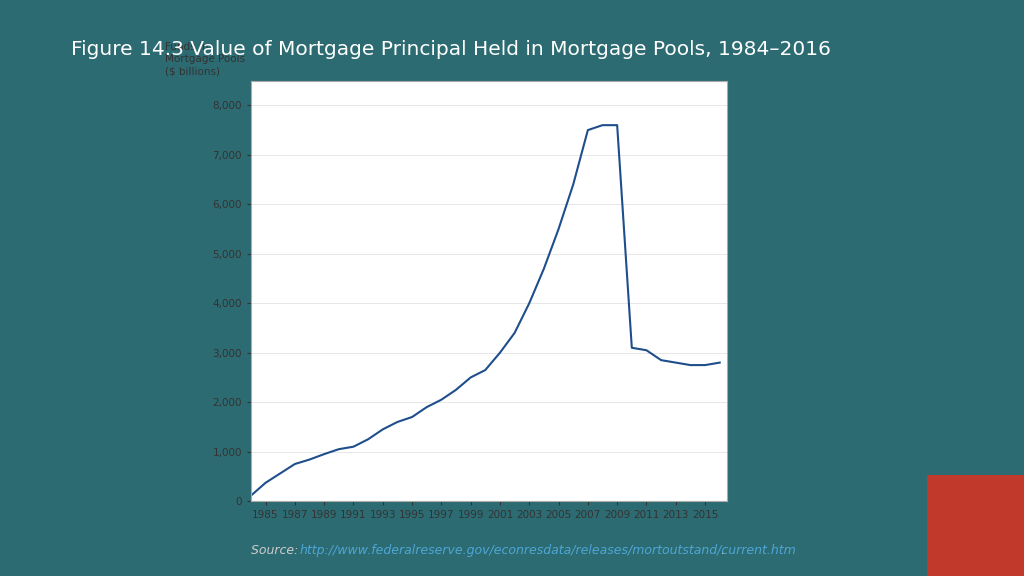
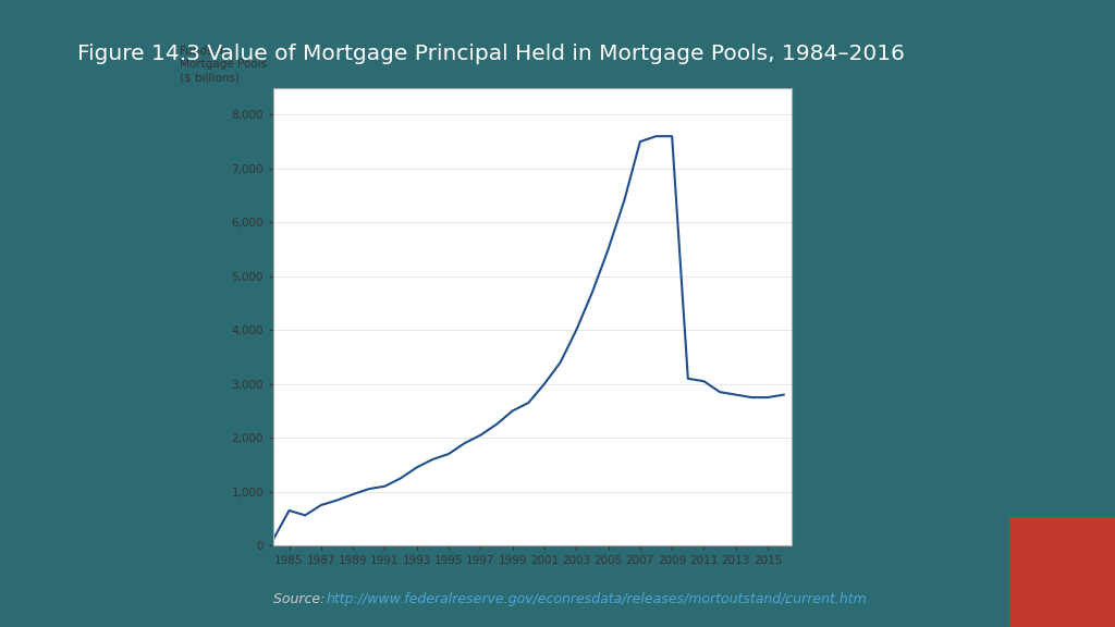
1985: 370 -> 650
